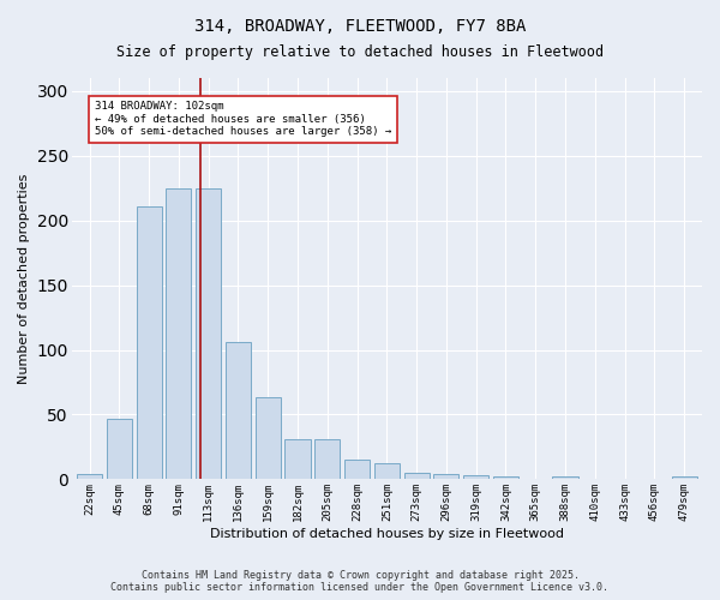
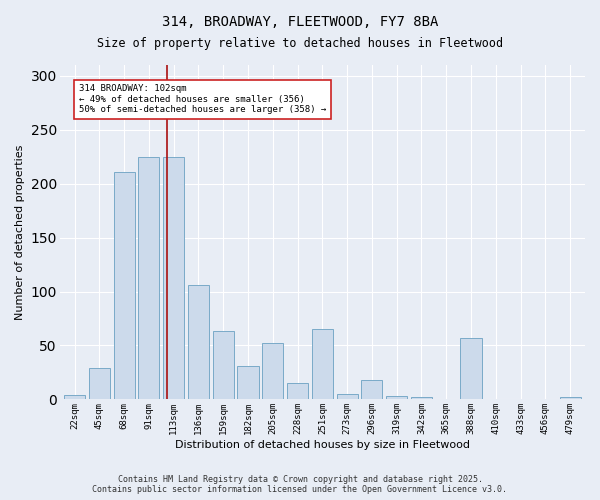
45sqm: 47 -> 29
205sqm: 31 -> 52
251sqm: 12 -> 65
296sqm: 4 -> 18
388sqm: 2 -> 57
